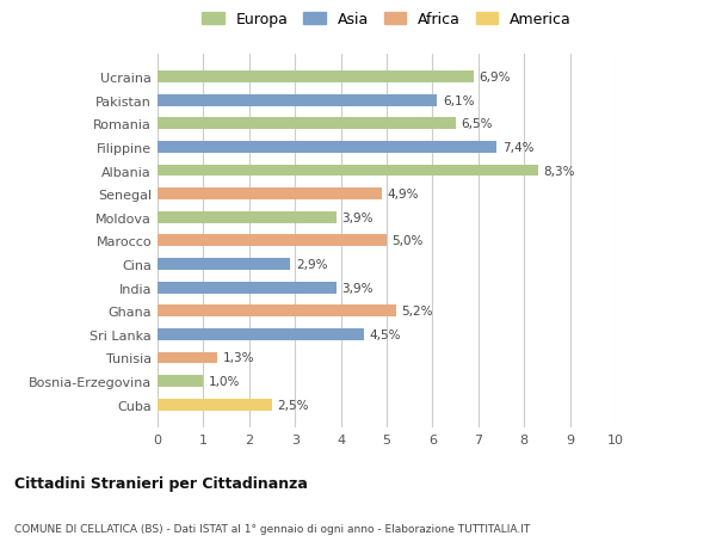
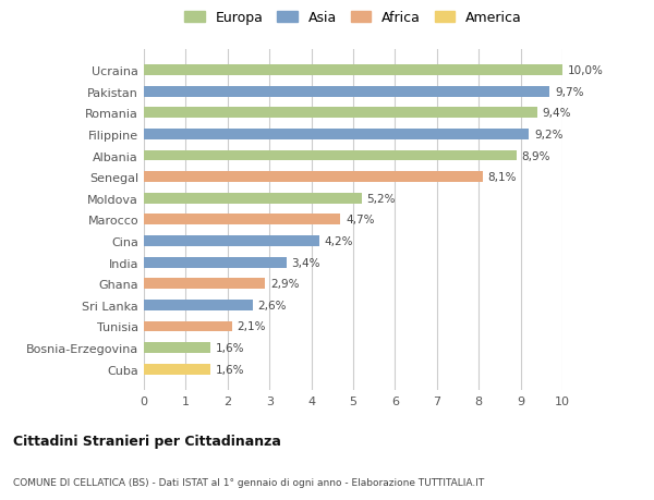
Ucraina: 6,9% -> 10,0%
Pakistan: 6,1% -> 9,7%
Romania: 6,5% -> 9,4%
Filippine: 7,4% -> 9,2%
Albania: 8,3% -> 8,9%
Senegal: 4,9% -> 8,1%
Moldova: 3,9% -> 5,2%
Marocco: 5,0% -> 4,7%
Cina: 2,9% -> 4,2%
India: 3,9% -> 3,4%
Ghana: 5,2% -> 2,9%
Sri Lanka: 4,5% -> 2,6%
Tunisia: 1,3% -> 2,1%
Bosnia-Erzegovina: 1,0% -> 1,6%
Cuba: 2,5% -> 1,6%
